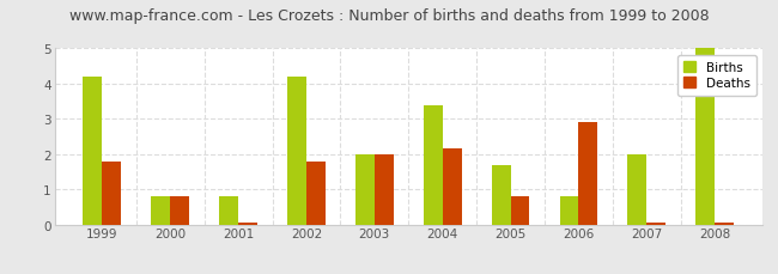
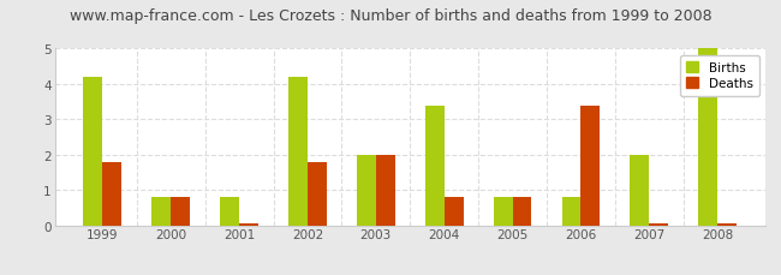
Deaths/2004: 2.15 -> 0.80
Births/2005: 1.7 -> 0.8
Deaths/2006: 2.90 -> 3.40
